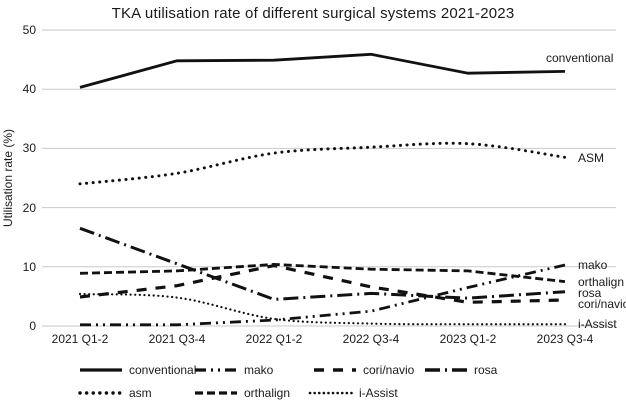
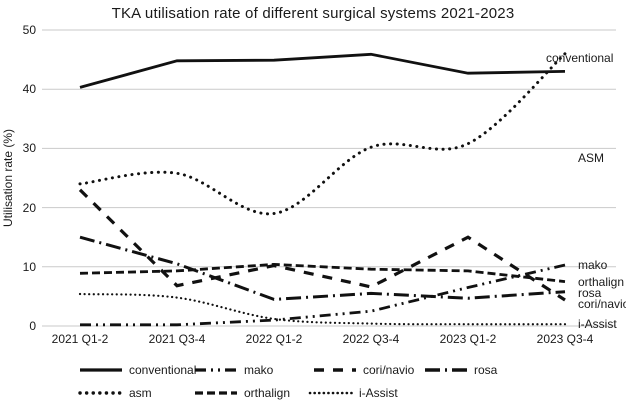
rosa/2021 Q1-2: 16 -> 15
cori/navio/2021 Q1-2: 5 -> 23
asm/2022 Q1-2: 29 -> 19
cori/navio/2023 Q1-2: 4 -> 15
asm/2023 Q3-4: 28 -> 46
